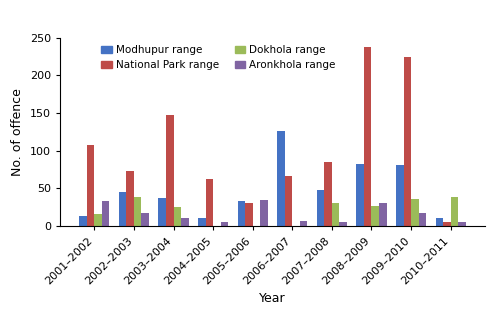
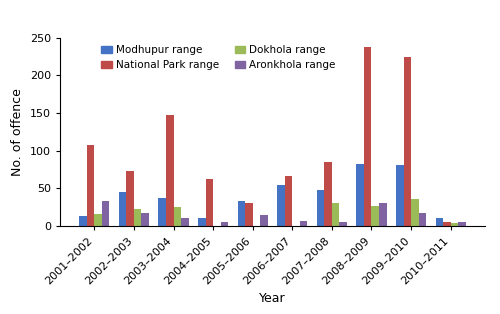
Dokhola range/2002–2003: 38 -> 23
Aronkhola range/2005–2006: 34 -> 15
Modhupur range/2006–2007: 126 -> 54
Dokhola range/2010–2011: 38 -> 4
